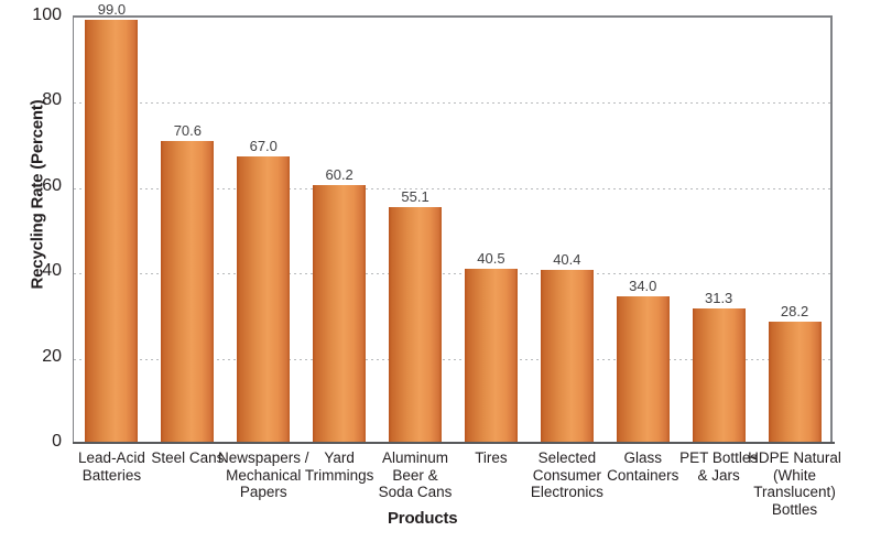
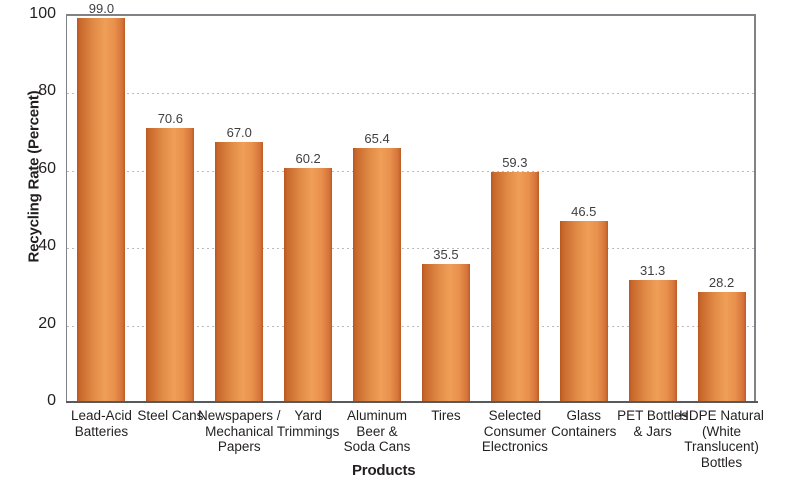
Aluminum Beer & Soda Cans: 55.1 -> 65.4
Tires: 40.5 -> 35.5
Selected Consumer Electronics: 40.4 -> 59.3
Glass Containers: 34.0 -> 46.5
